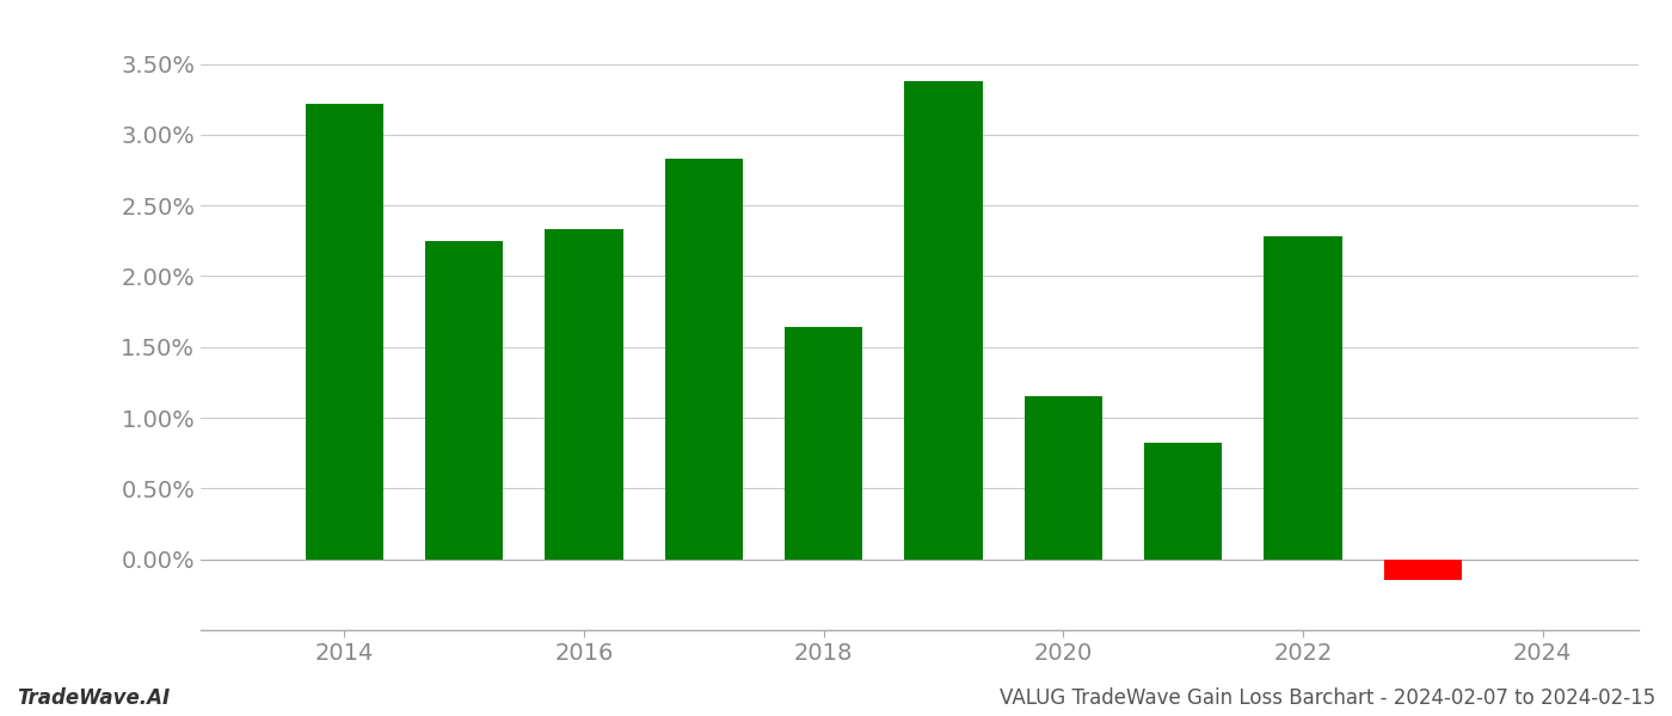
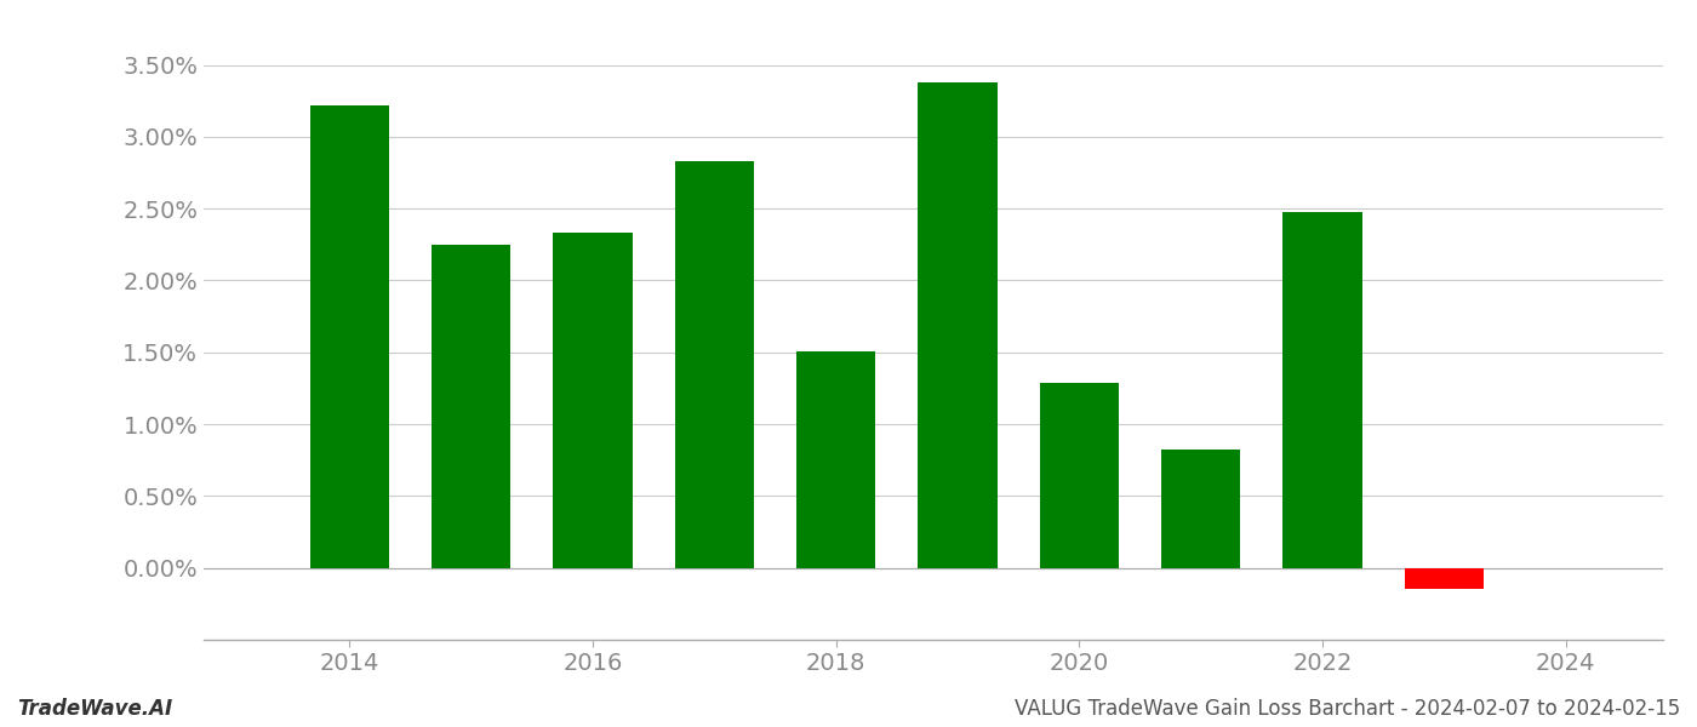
2018: 1.64% -> 1.51%
2020: 1.15% -> 1.29%
2022: 2.28% -> 2.48%
